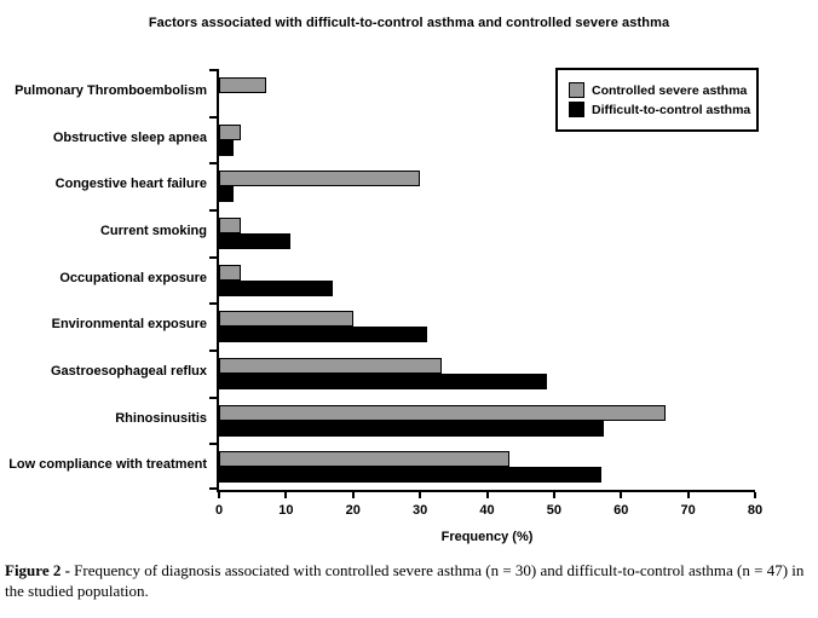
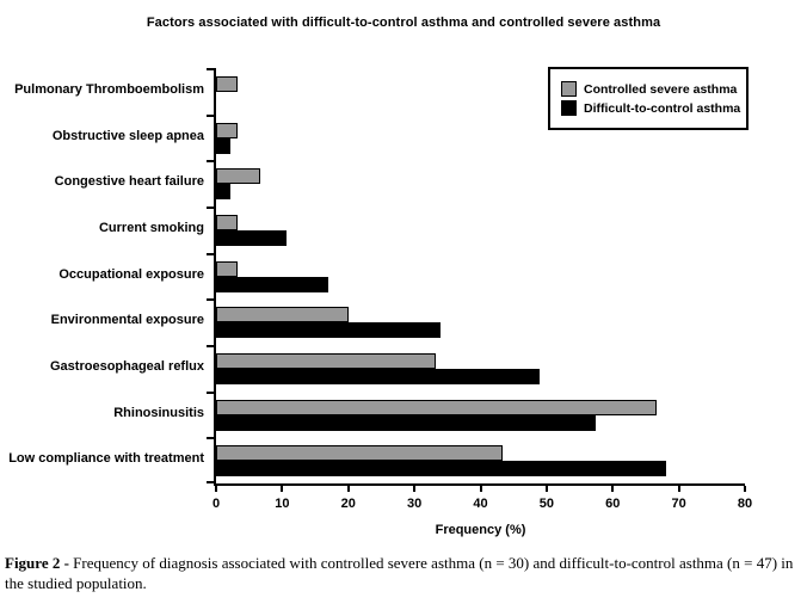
Controlled severe asthma/Pulmonary Thromboembolism: 7 -> 3
Controlled severe asthma/Congestive heart failure: 30 -> 7
Difficult-to-control asthma/Environmental exposure: 31 -> 34
Difficult-to-control asthma/Low compliance with treatment: 57 -> 68
